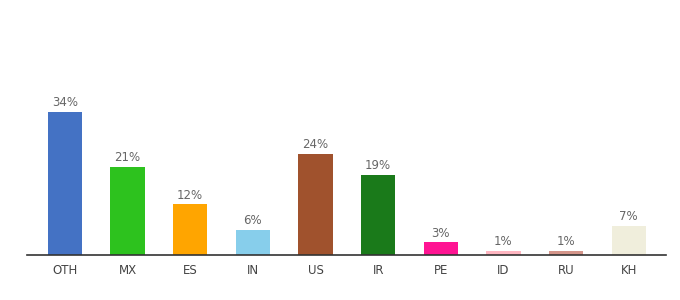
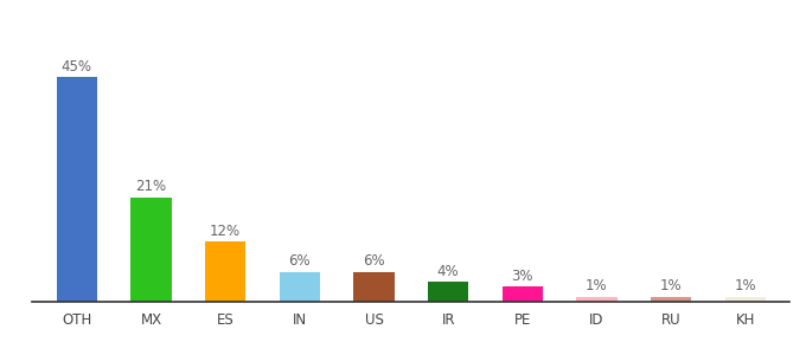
OTH: 34% -> 45%
US: 24% -> 6%
IR: 19% -> 4%
KH: 7% -> 1%
